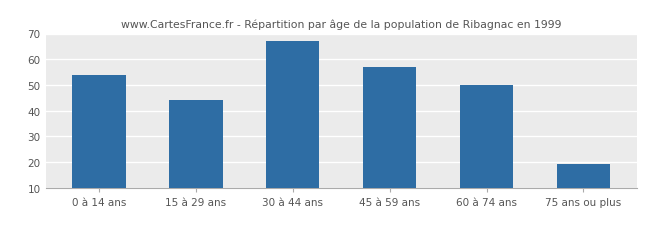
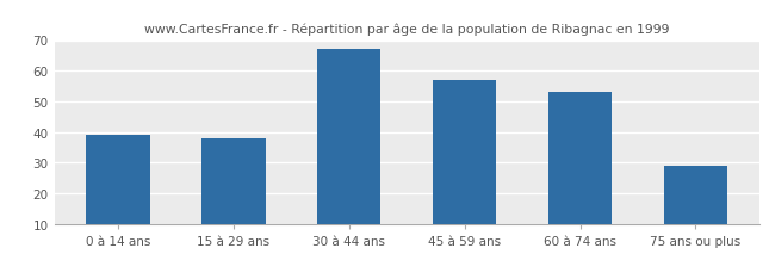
0 à 14 ans: 54 -> 39
15 à 29 ans: 44 -> 38
60 à 74 ans: 50 -> 53
75 ans ou plus: 19 -> 29
